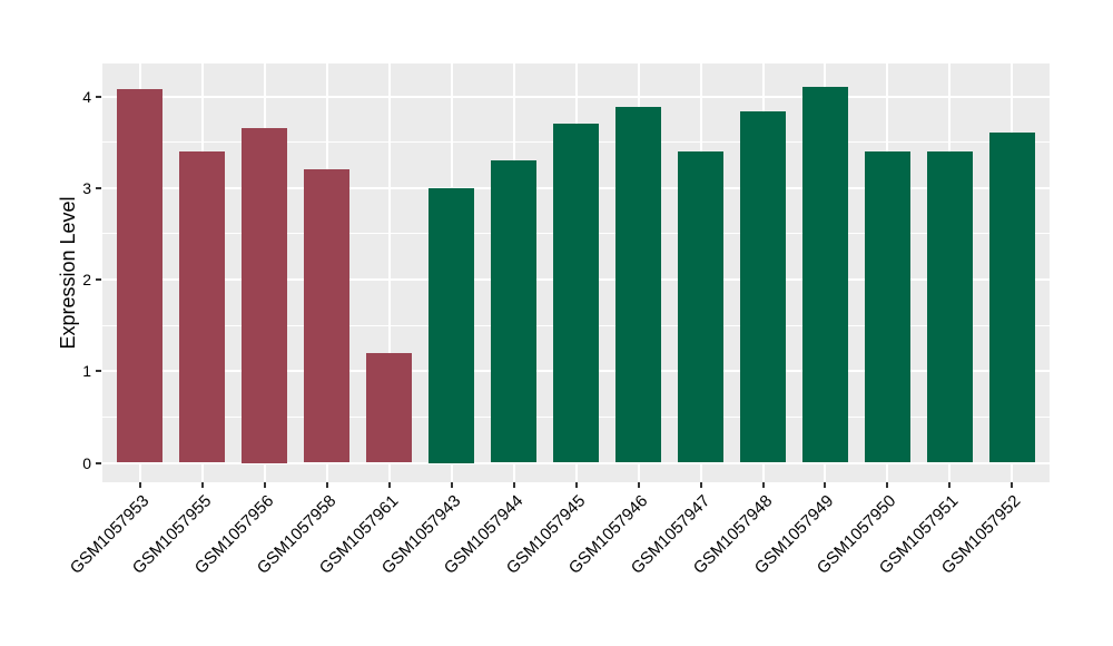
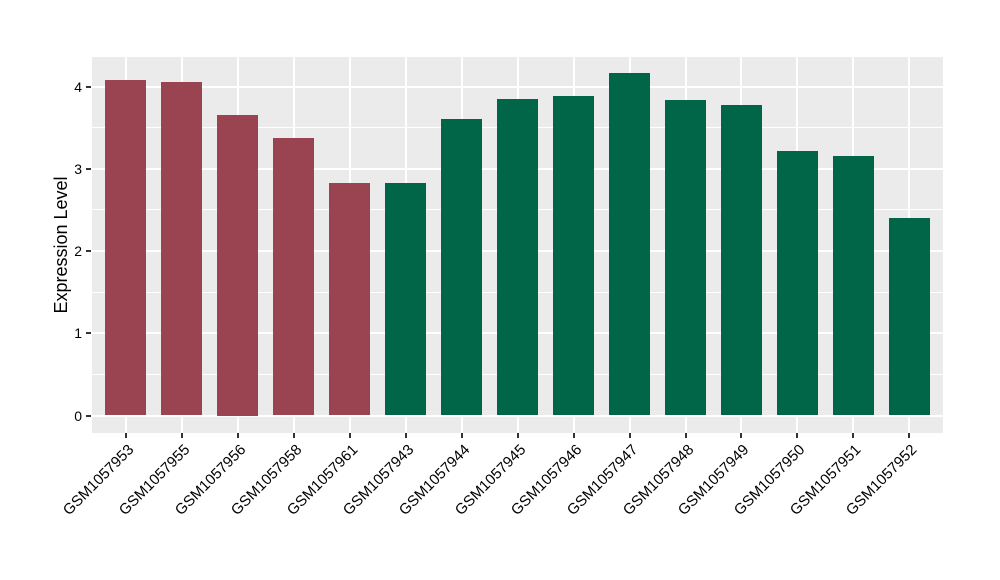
GSM1057955: 3.4 -> 4.0
GSM1057958: 3.2 -> 3.4
GSM1057961: 1.2 -> 2.8
GSM1057943: 3.0 -> 2.8
GSM1057944: 3.3 -> 3.6
GSM1057945: 3.7 -> 3.9
GSM1057947: 3.4 -> 4.2
GSM1057949: 4.1 -> 3.8
GSM1057950: 3.4 -> 3.2
GSM1057951: 3.4 -> 3.2
GSM1057952: 3.6 -> 2.4
